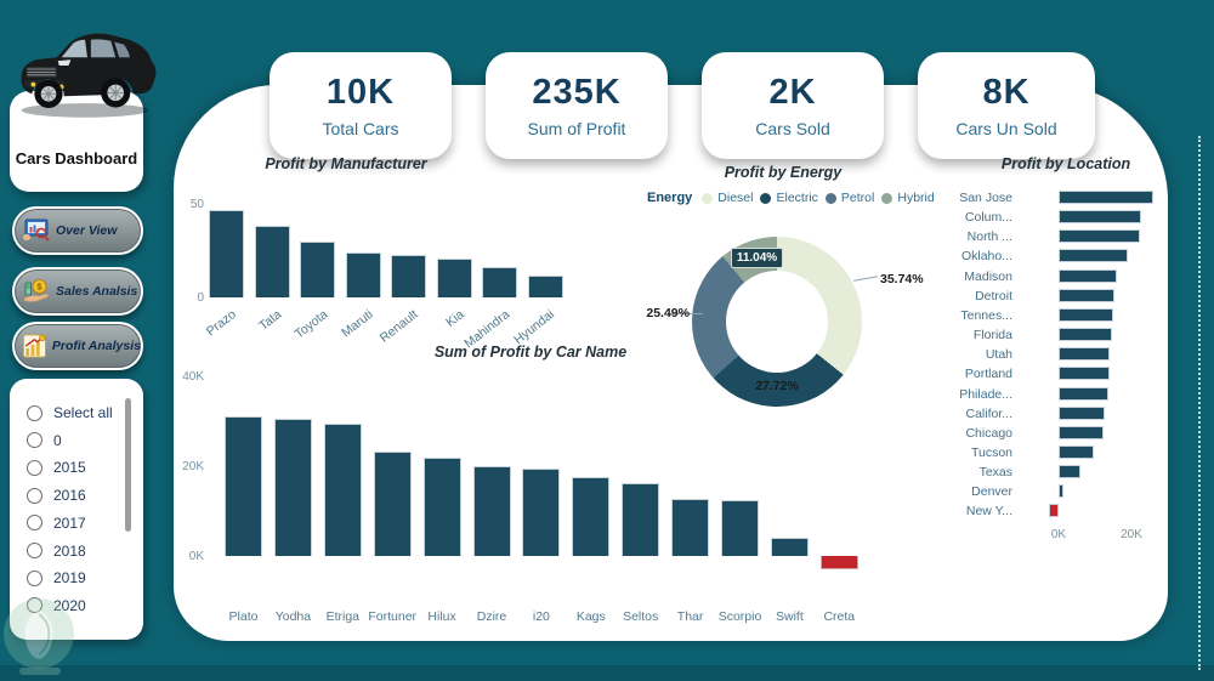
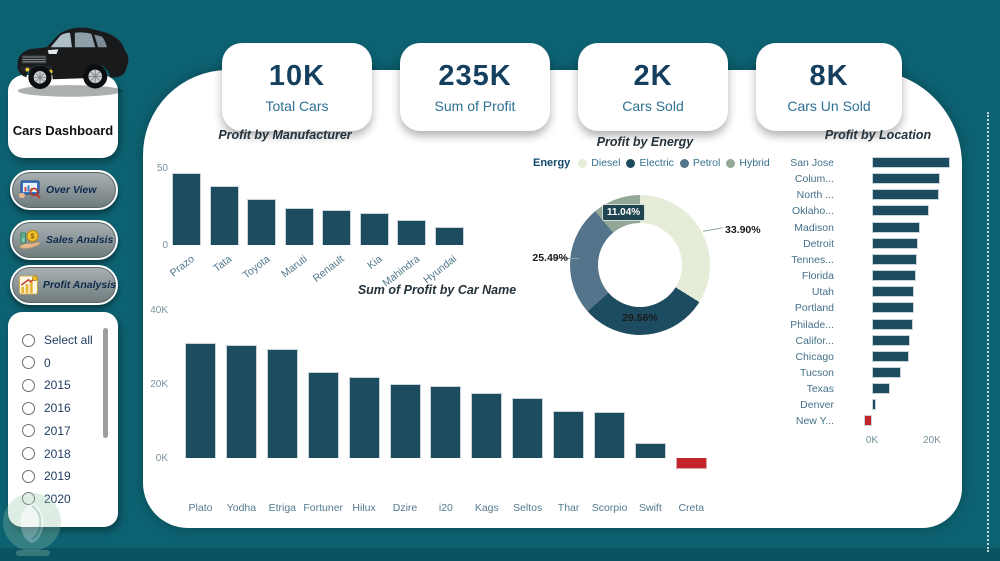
Profit by Energy/Diesel: 35.74% -> 33.90%
Profit by Energy/Electric: 27.72% -> 29.56%
